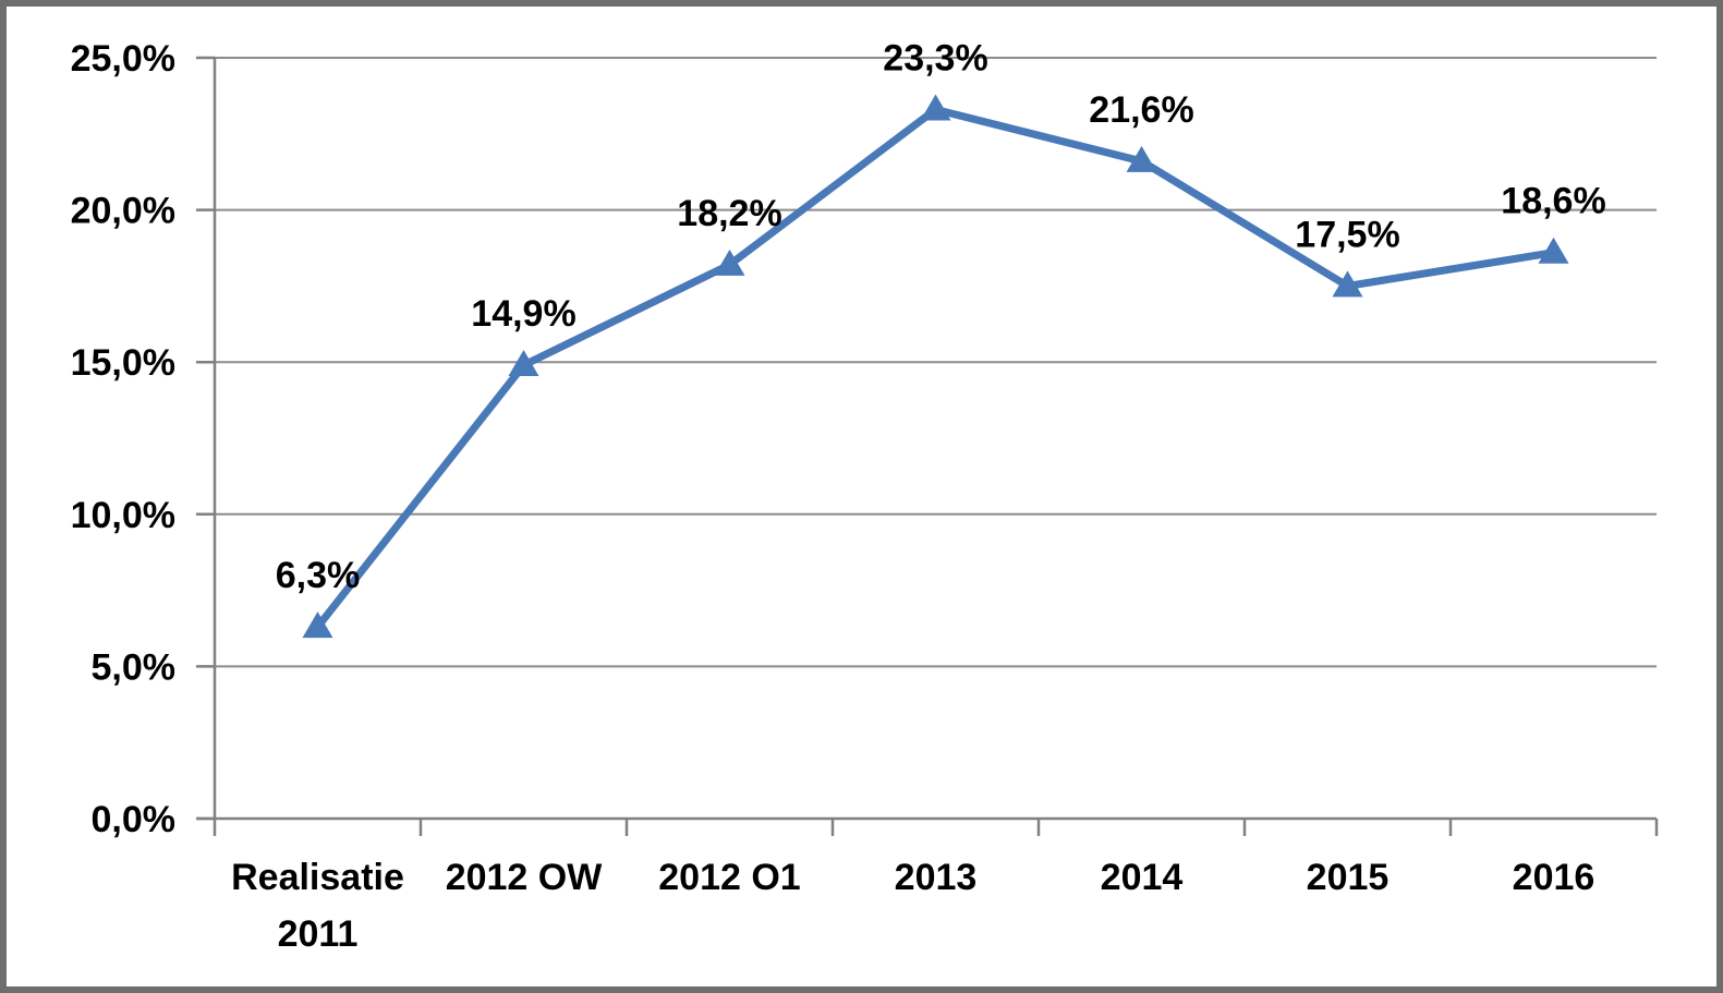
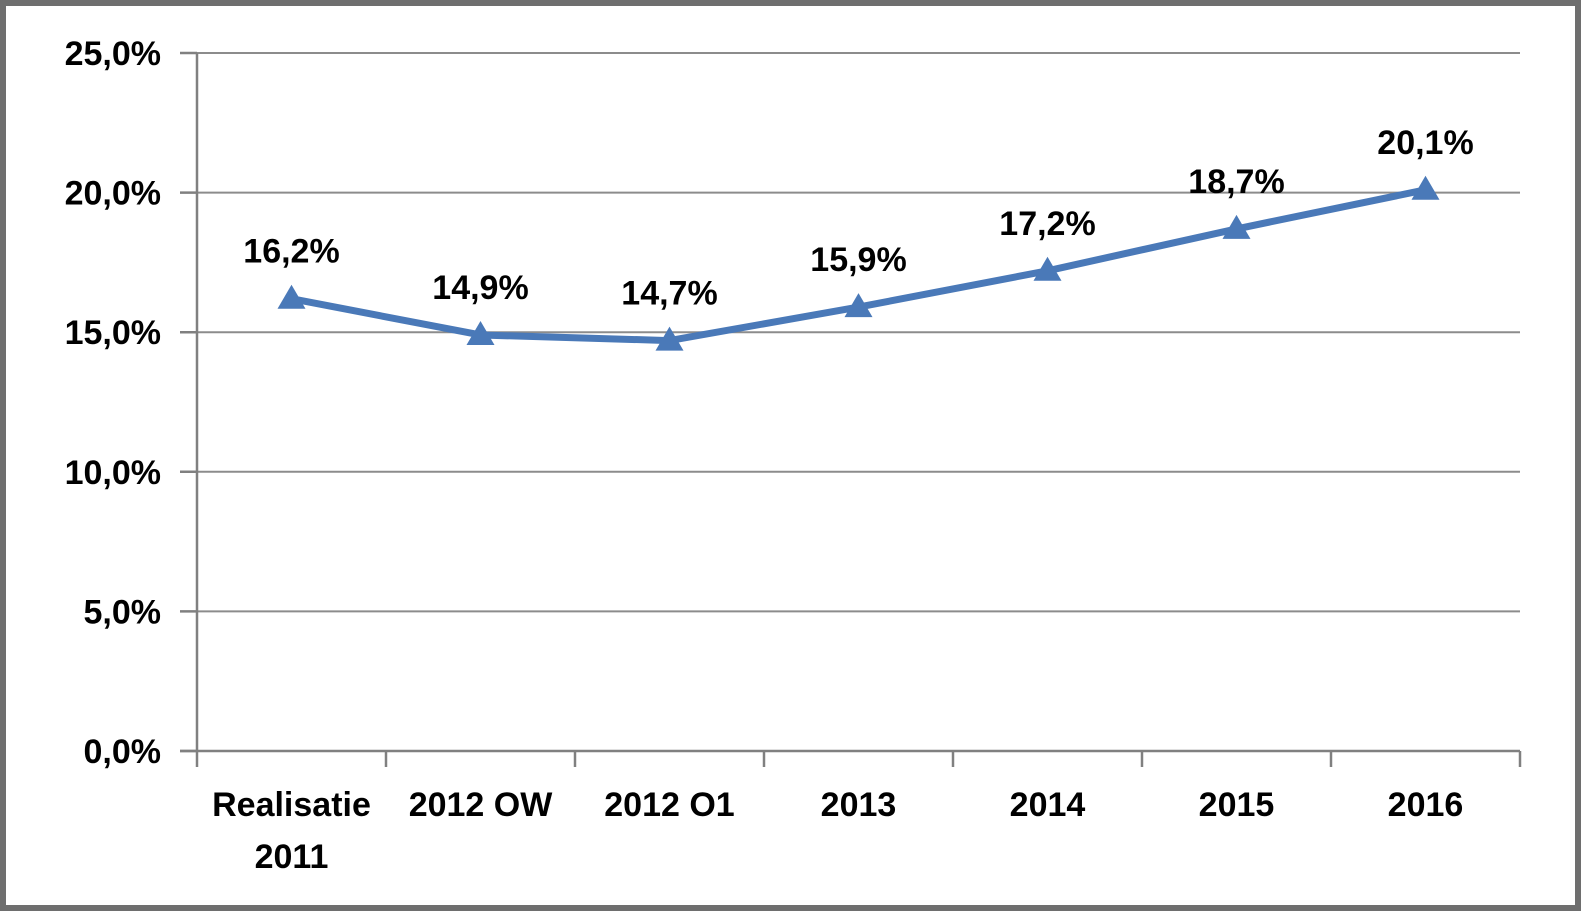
Realisatie 2011: 6,3% -> 16,2%
2012 O1: 18,2% -> 14,7%
2013: 23,3% -> 15,9%
2014: 21,6% -> 17,2%
2015: 17,5% -> 18,7%
2016: 18,6% -> 20,1%
